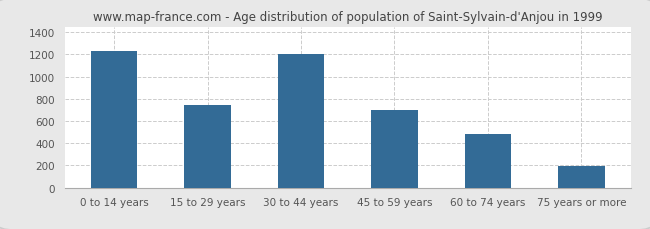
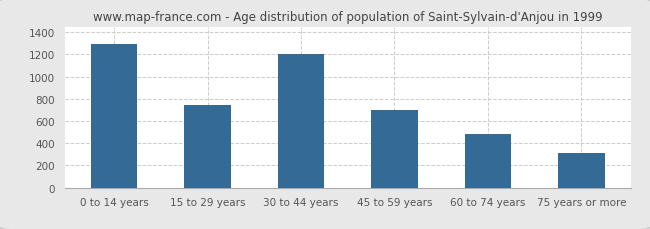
0 to 14 years: 1230 -> 1290
75 years or more: 200 -> 310
